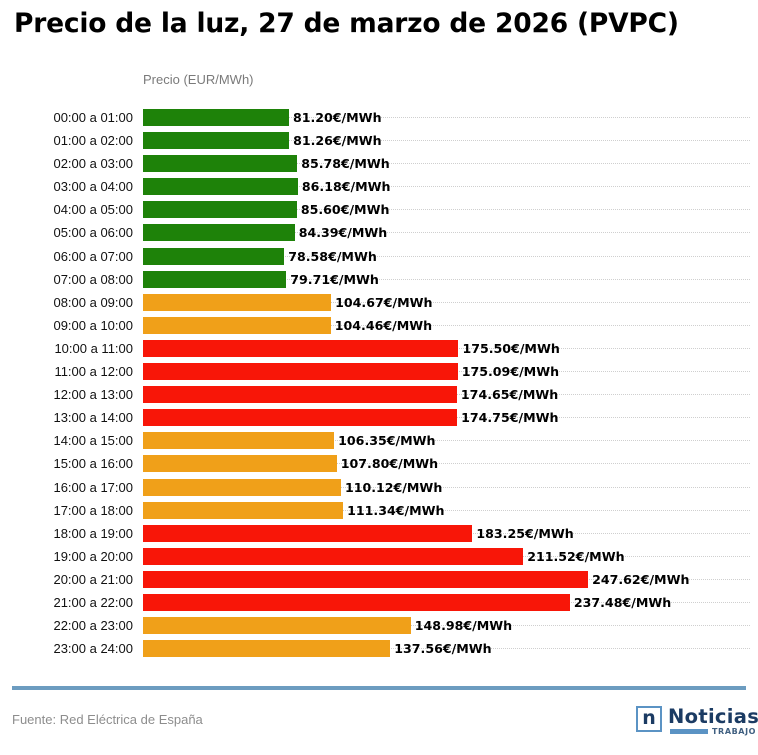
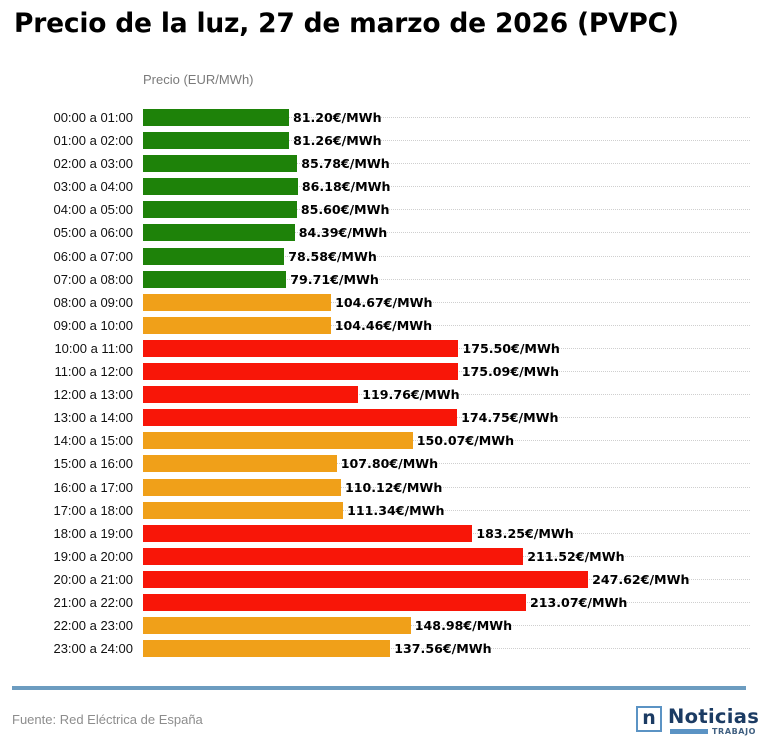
12:00 a 13:00: 174.65 -> 119.76
14:00 a 15:00: 106.35 -> 150.07
21:00 a 22:00: 237.48 -> 213.07
